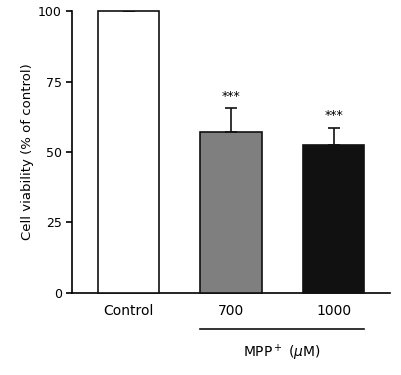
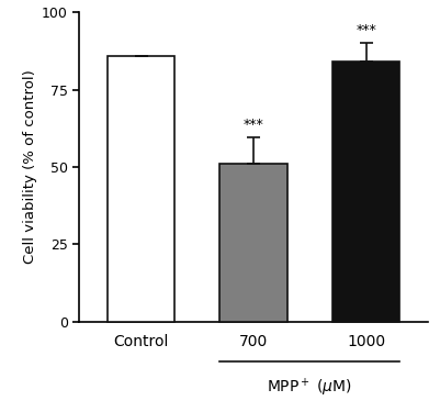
Control: 100.0 -> 86.0
700: 57.0 -> 51.0
1000: 52.5 -> 84.0
